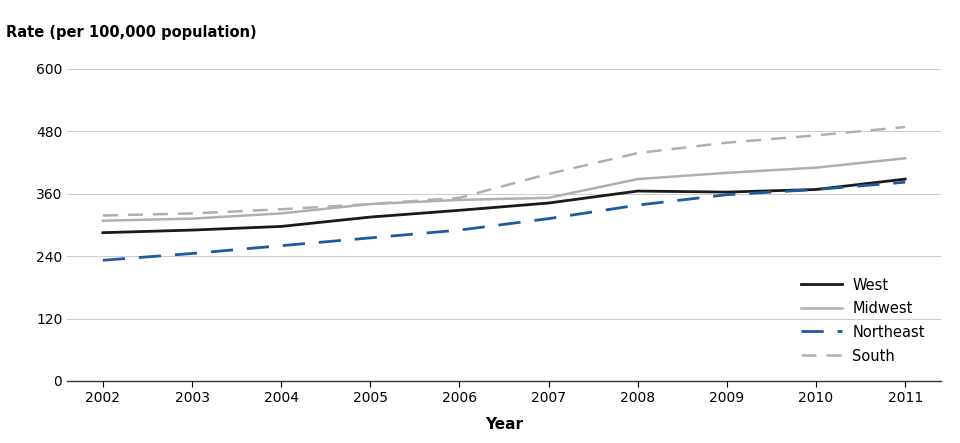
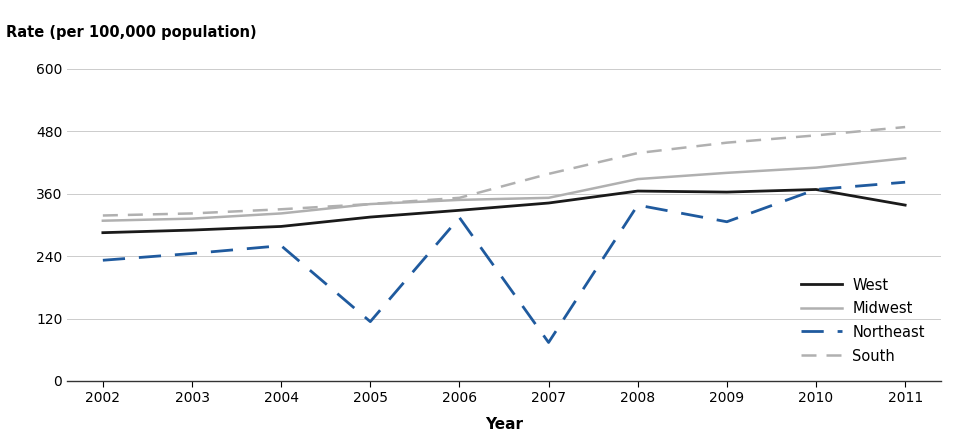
Northeast/2005: 275 -> 114
Northeast/2006: 290 -> 314
Northeast/2007: 312 -> 74
Northeast/2009: 358 -> 306
West/2011: 388 -> 338
